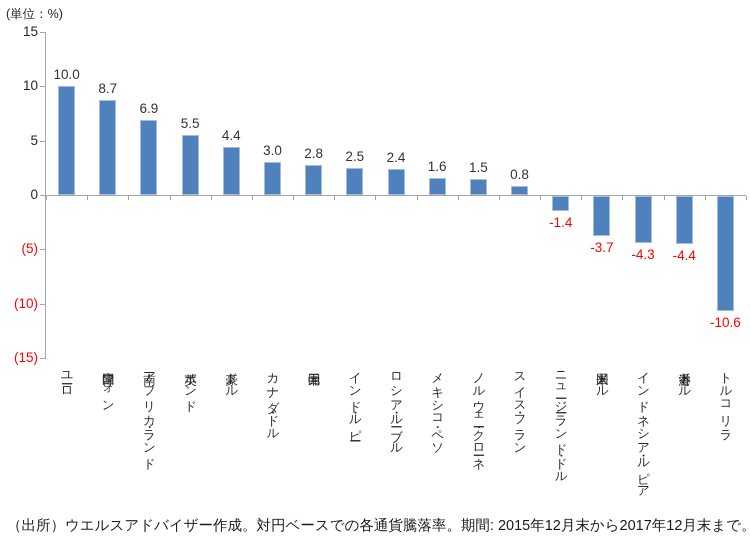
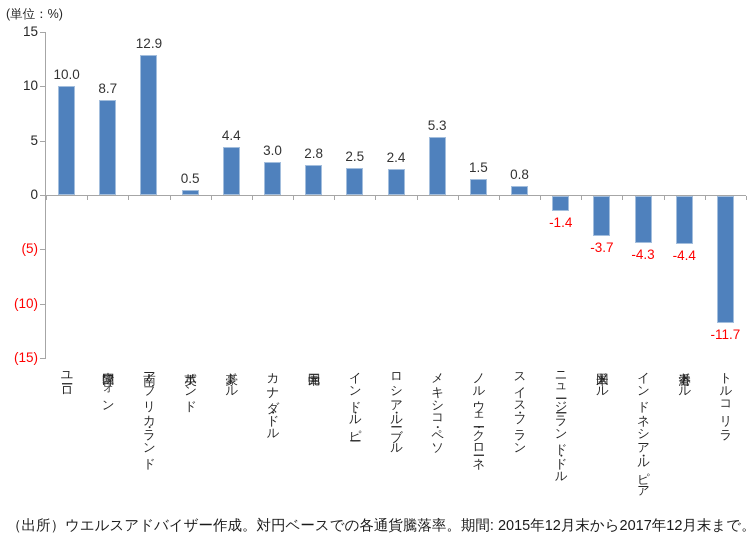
南アフリカ・ランド: 6.9 -> 12.9
英ポンド: 5.5 -> 0.5
メキシコ・ペソ: 1.6 -> 5.3
トルコリラ: -10.6 -> -11.7
